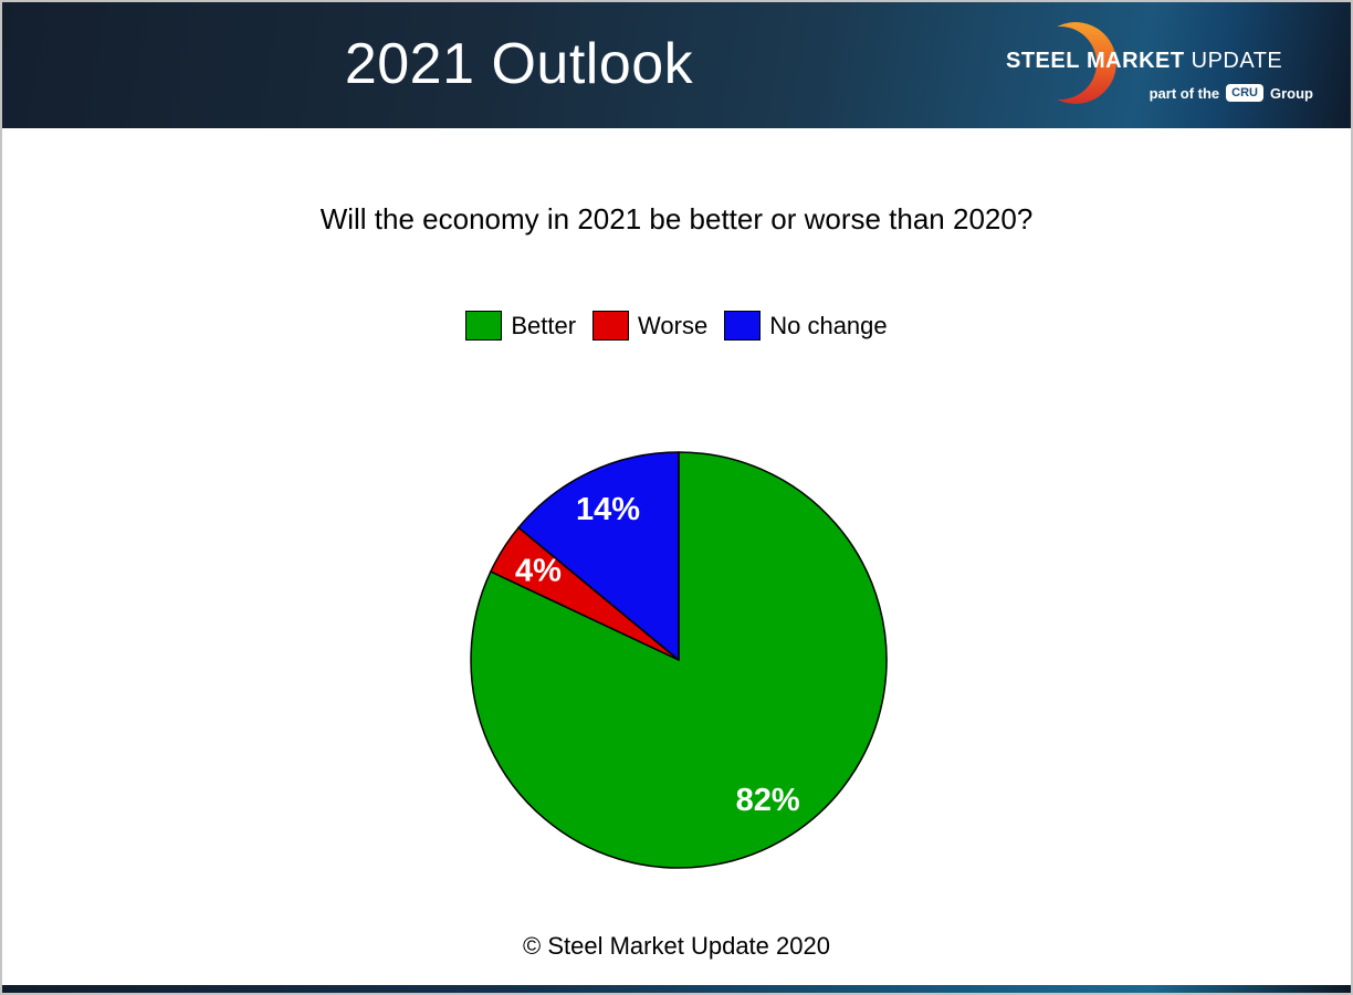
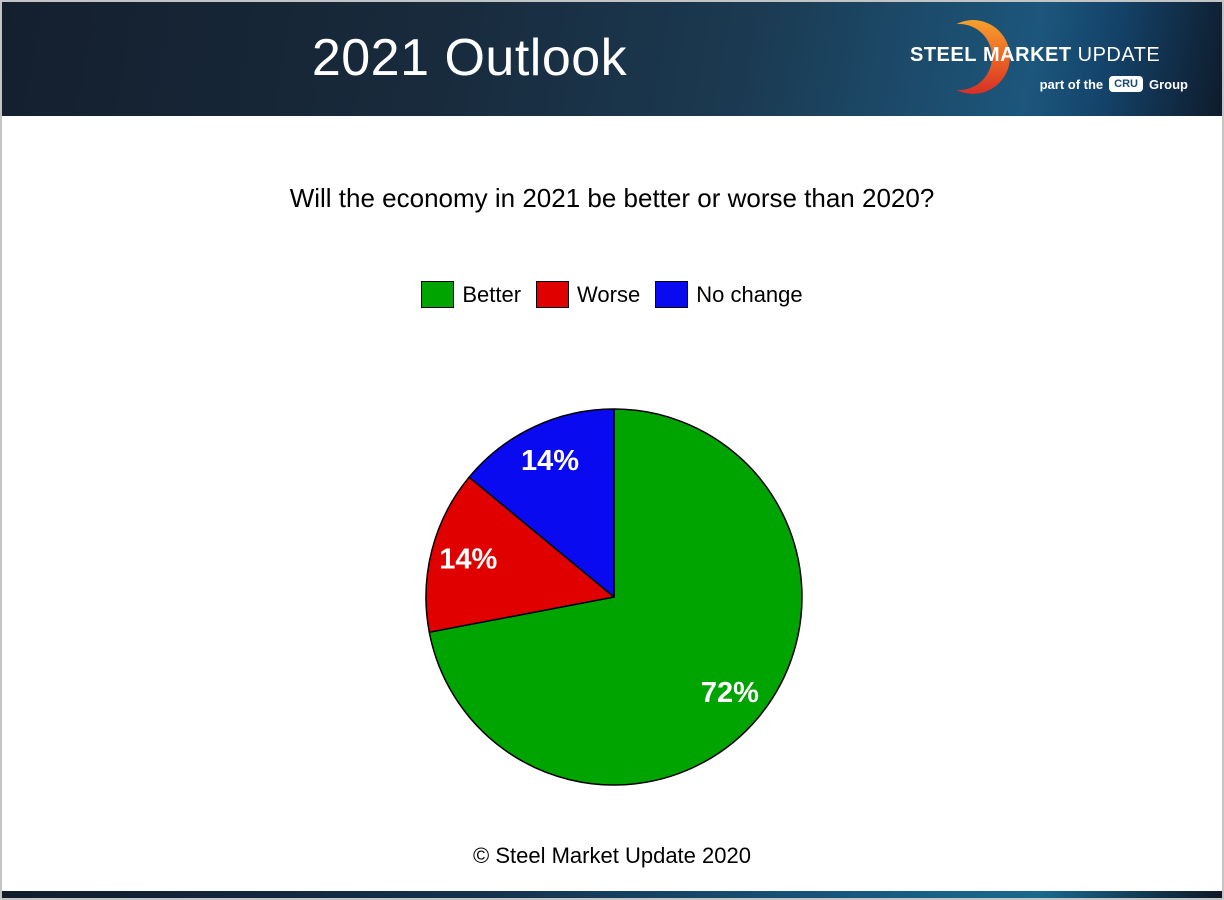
Better: 82% -> 72%
Worse: 4% -> 14%
